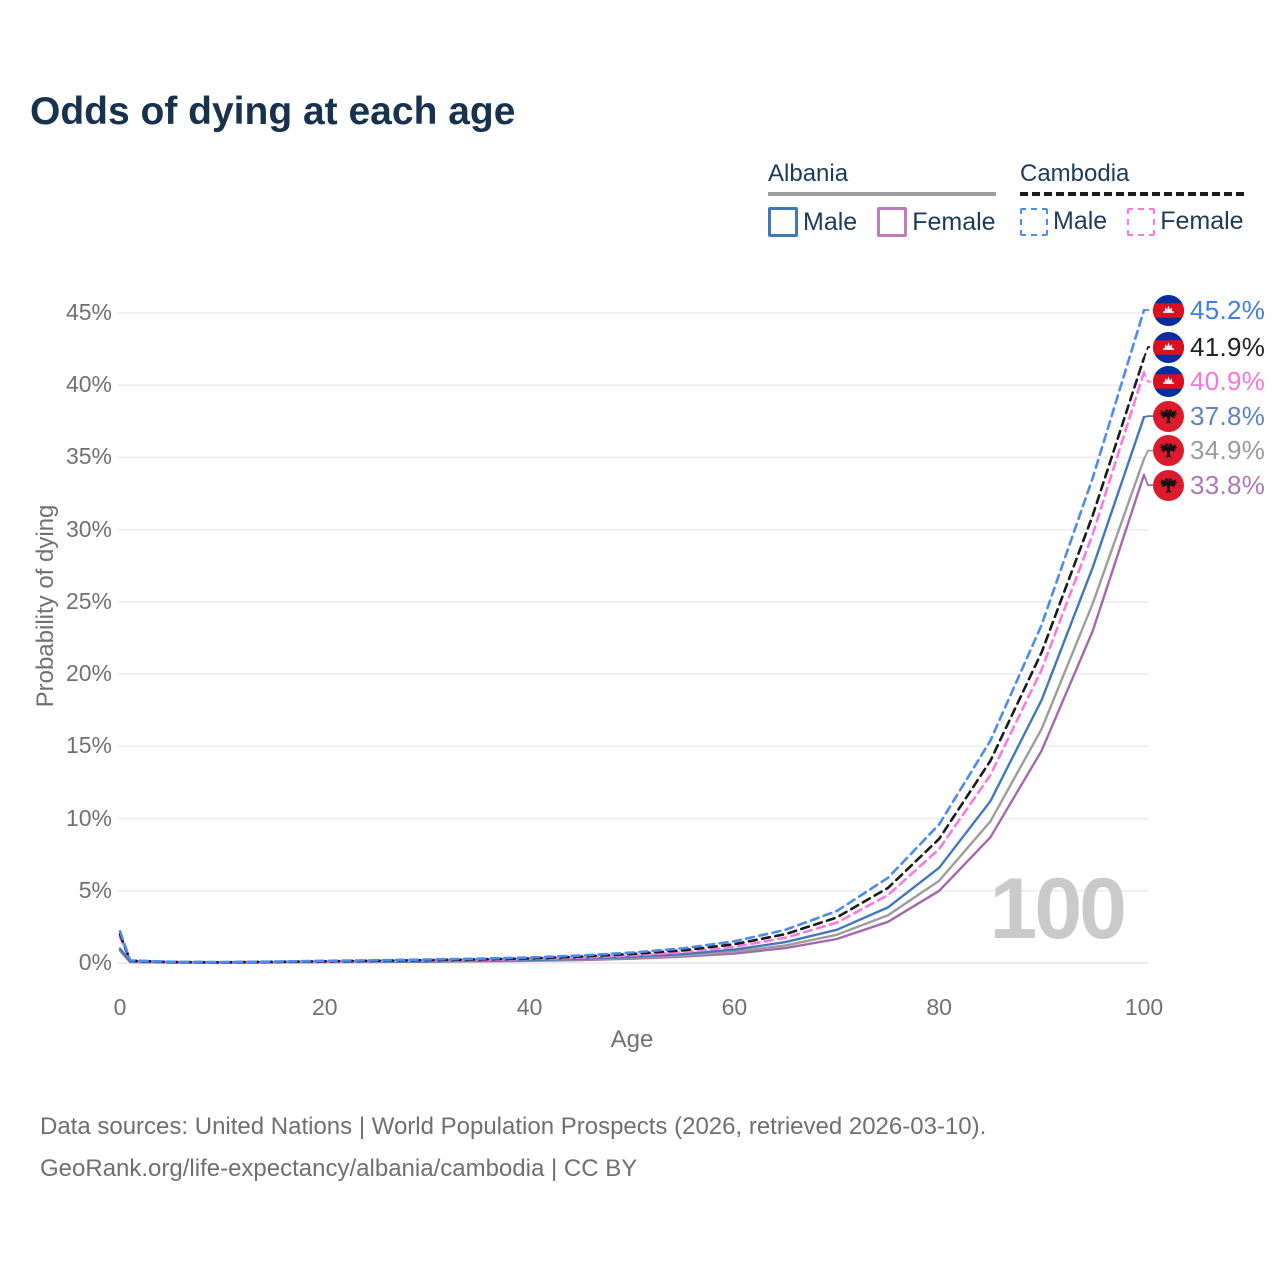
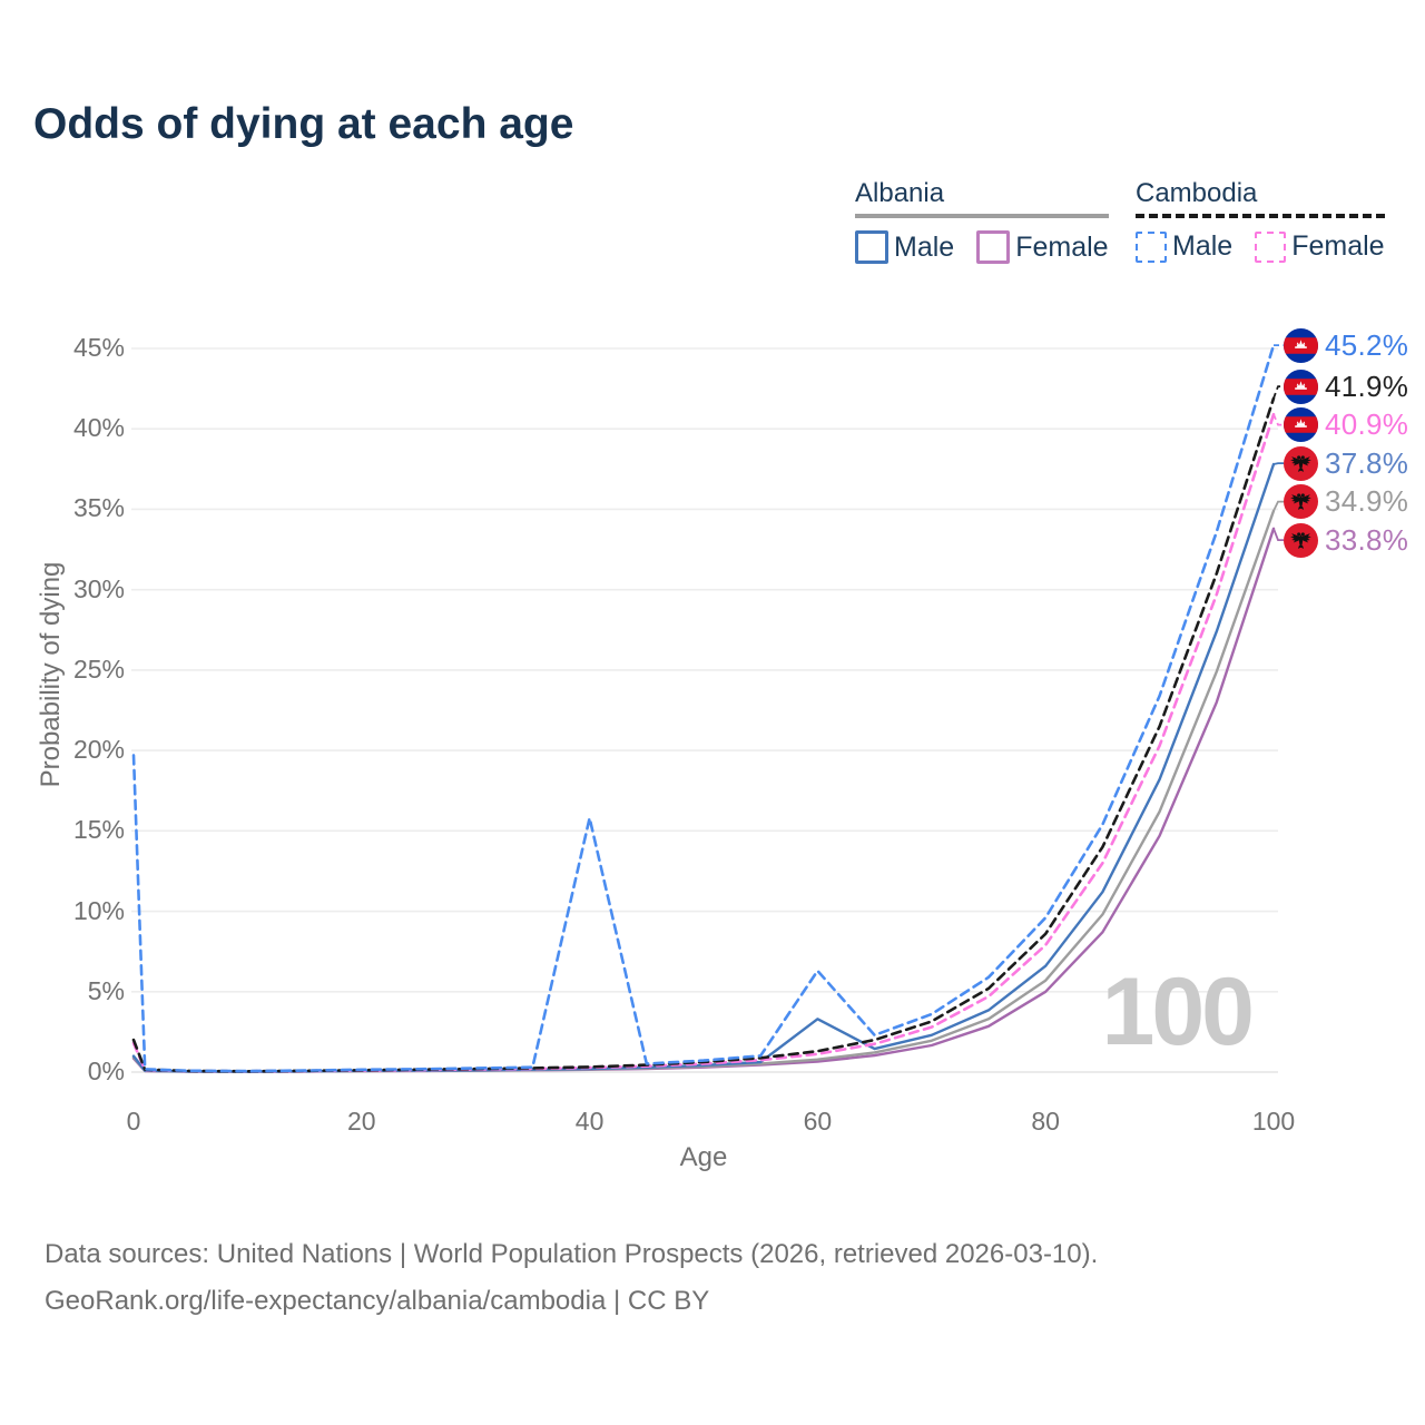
Cambodia Male/0: 2.2% -> 19.7%
Cambodia Male/40: 0.4% -> 15.8%
Cambodia Male/60: 1.5% -> 6.3%
Albania Male/60: 0.9% -> 3.3%
